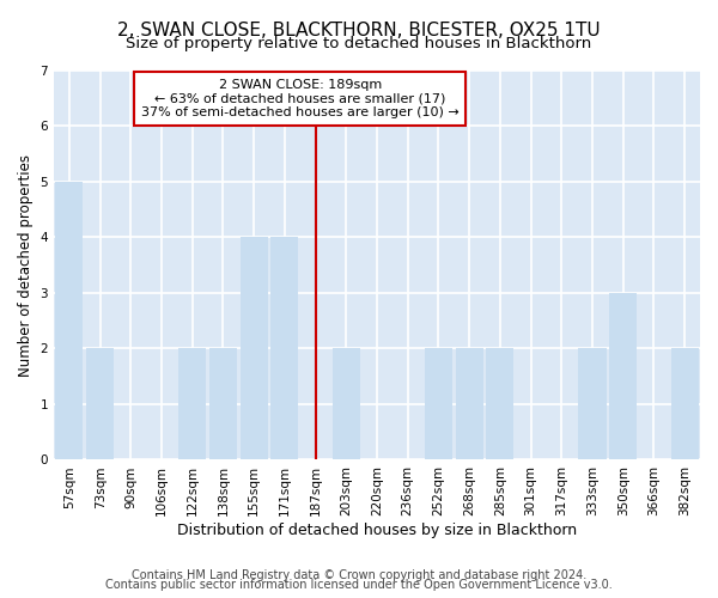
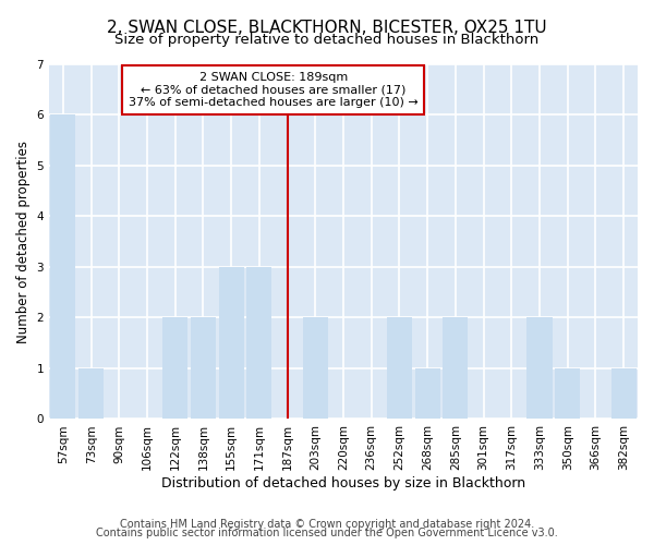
57sqm: 5 -> 6
73sqm: 2 -> 1
155sqm: 4 -> 3
171sqm: 4 -> 3
268sqm: 2 -> 1
350sqm: 3 -> 1
382sqm: 2 -> 1
